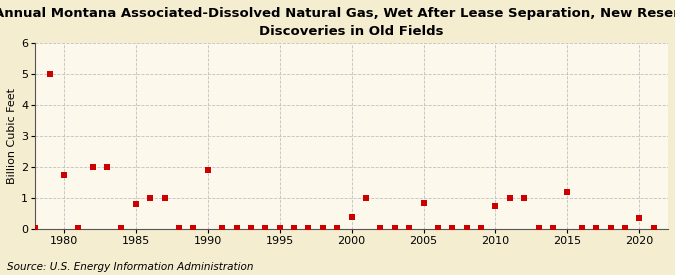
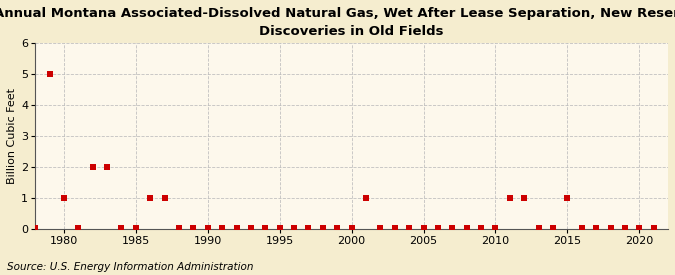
1980: 1.75 -> 1.00
1985: 0.80 -> 0.02
1990: 1.90 -> 0.02
2000: 0.40 -> 0.02
2005: 0.85 -> 0.02
2010: 0.75 -> 0.02
2015: 1.20 -> 1.00
2020: 0.35 -> 0.02
